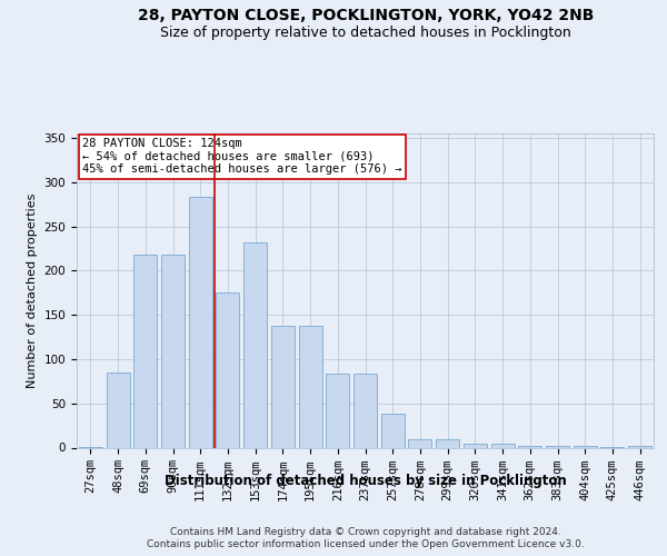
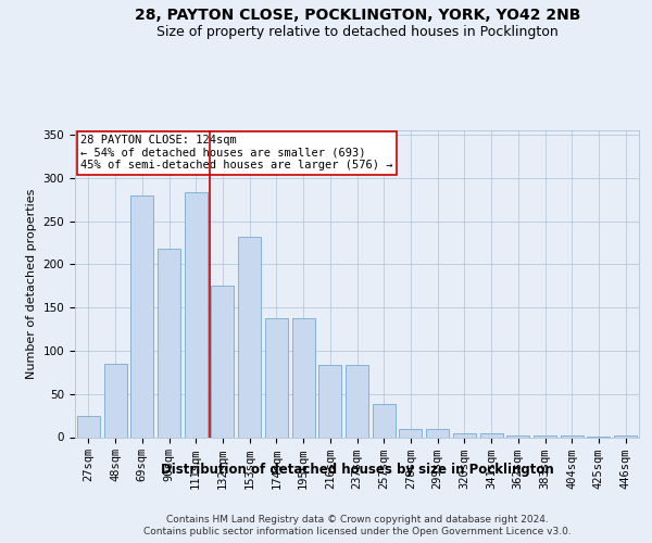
27sqm: 1 -> 24
69sqm: 218 -> 280
